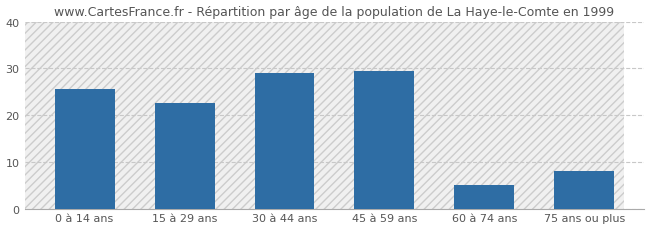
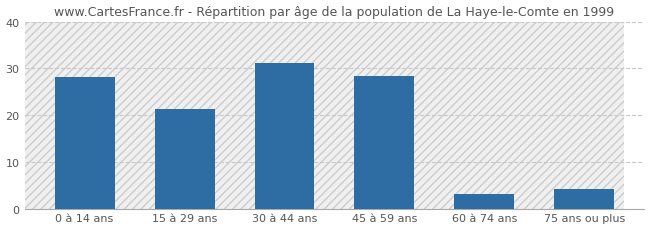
0 à 14 ans: 25.5 -> 28.2
15 à 29 ans: 22.5 -> 21.2
30 à 44 ans: 29.0 -> 31.1
45 à 59 ans: 29.5 -> 28.3
60 à 74 ans: 5.0 -> 3.1
75 ans ou plus: 8.0 -> 4.1
